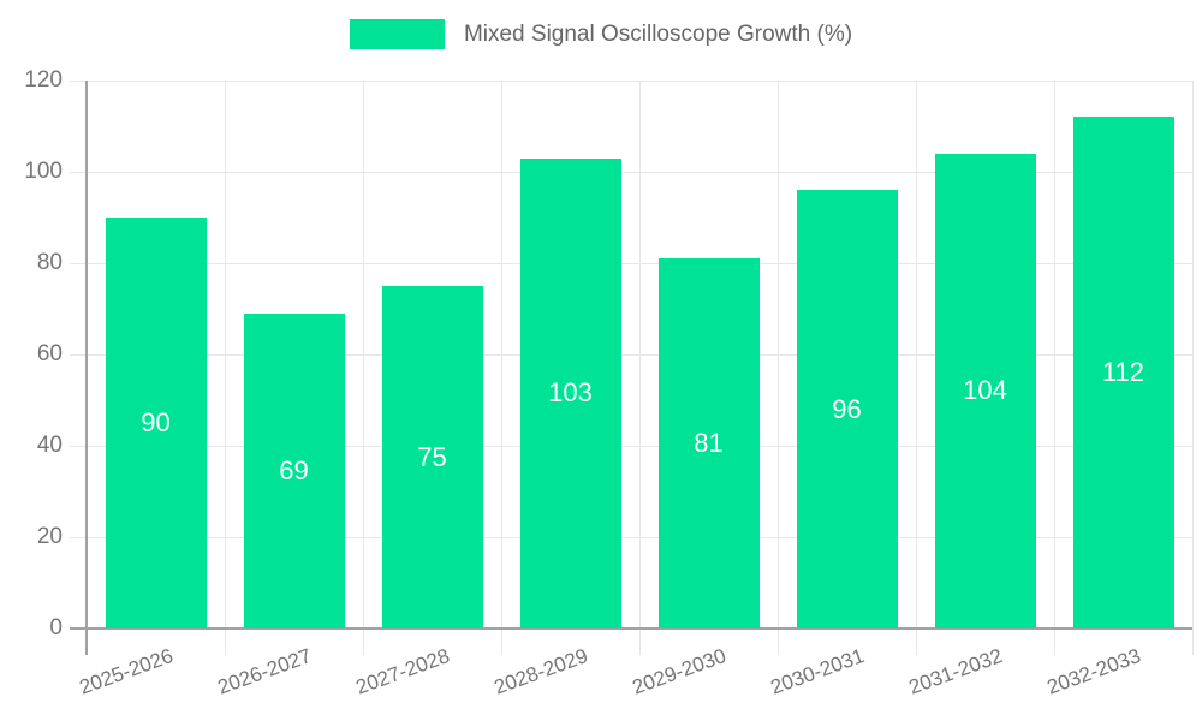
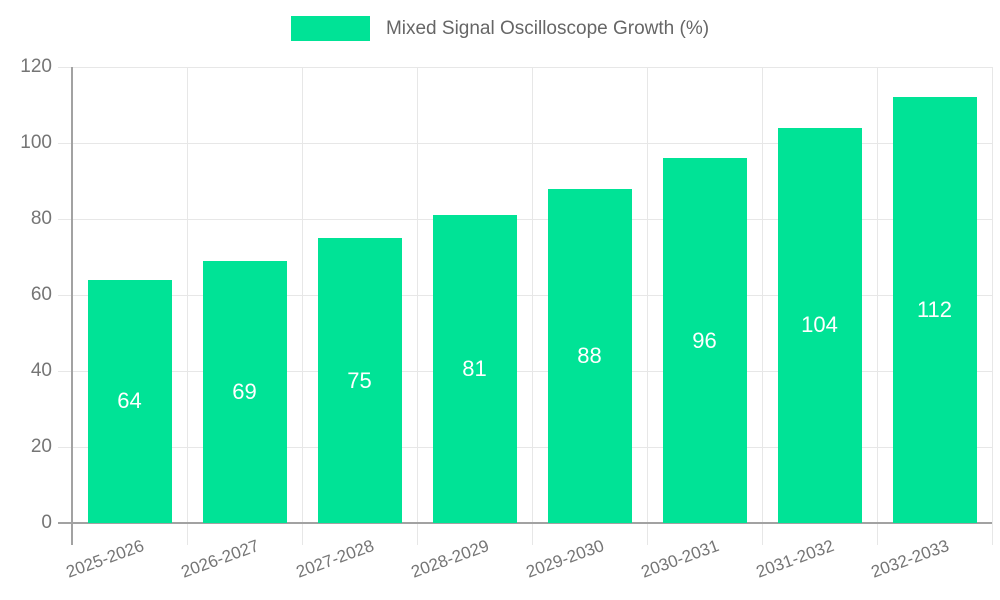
2025-2026: 90 -> 64
2028-2029: 103 -> 81
2029-2030: 81 -> 88
